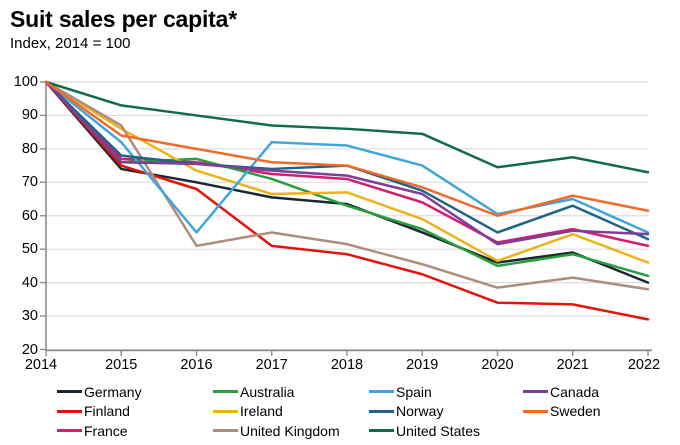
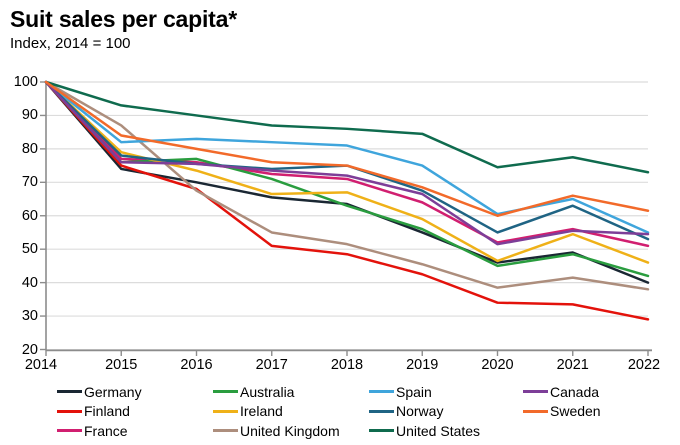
Ireland/2015: 86 -> 79
United Kingdom/2016: 51 -> 68
Spain/2016: 55 -> 83
